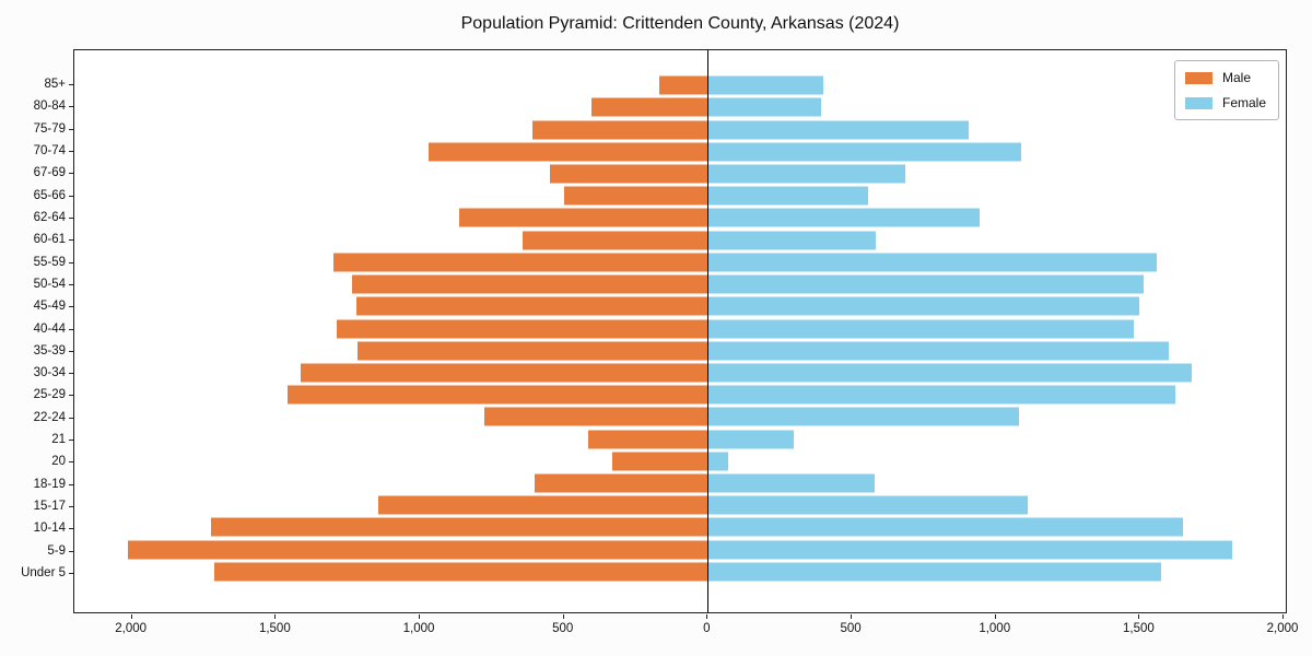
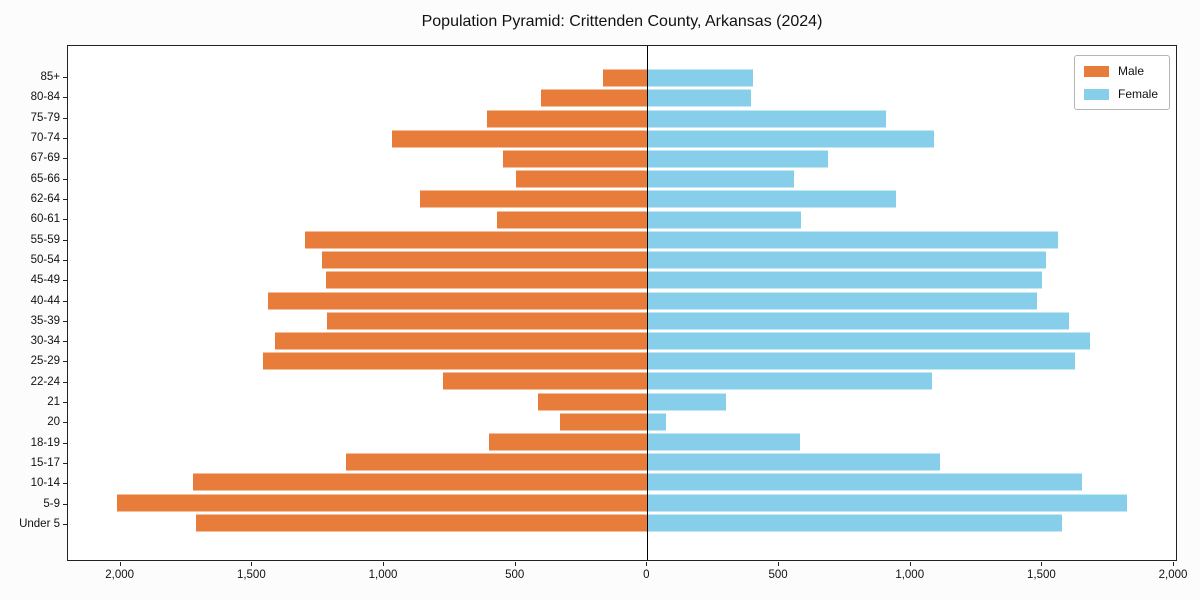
Male/60-61: 640 -> 570
Male/40-44: 1290 -> 1440
